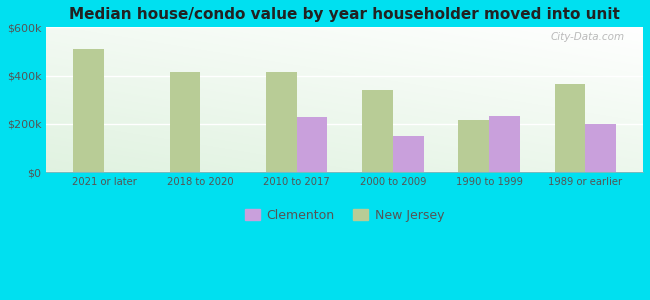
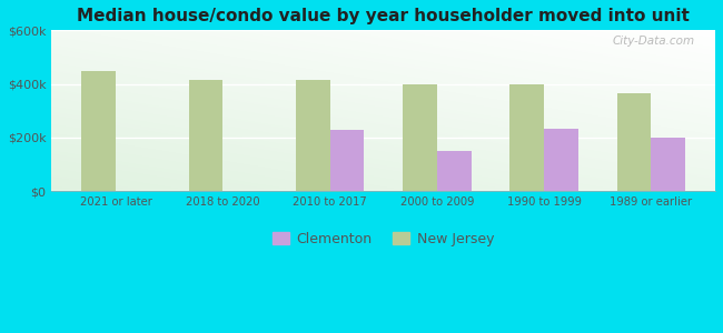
New Jersey/2021 or later: $510k -> $450k
New Jersey/2000 to 2009: $340k -> $397k
New Jersey/1990 to 1999: $215k -> $397k
